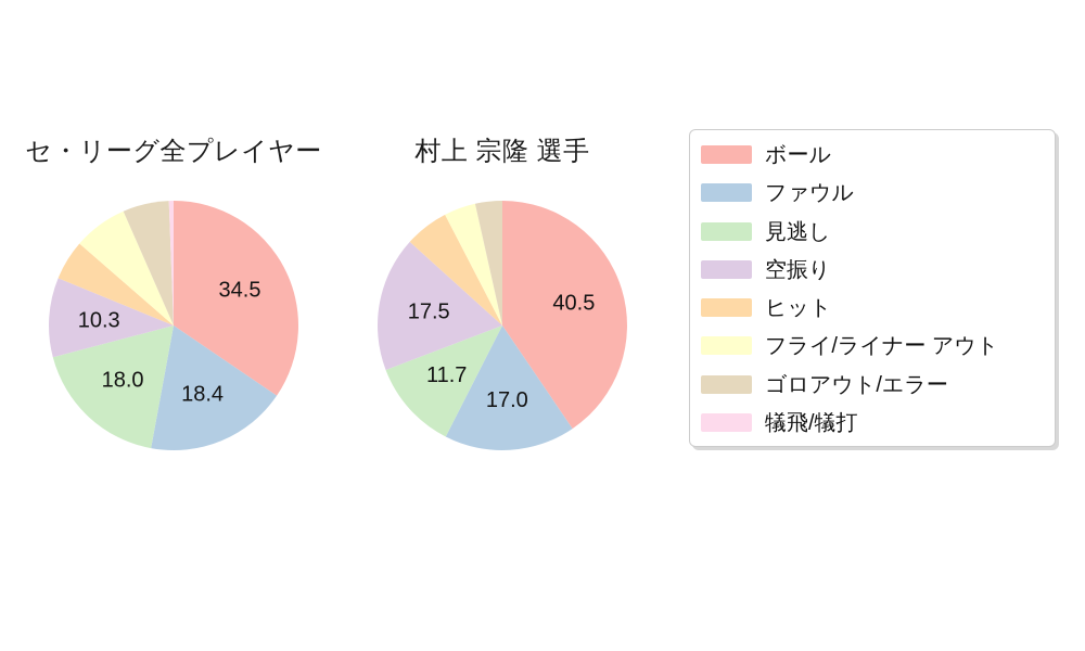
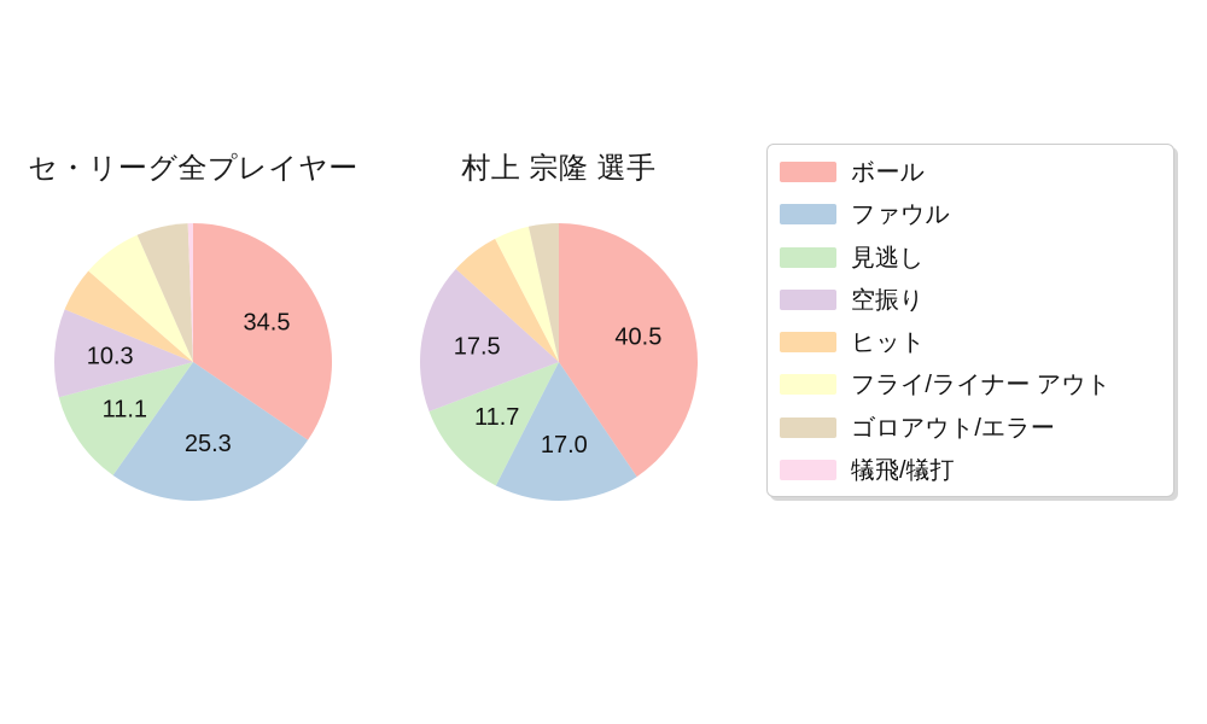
セ・リーグ全プレイヤー/ファウル: 18.4 -> 25.3
セ・リーグ全プレイヤー/見逃し: 18.0 -> 11.1
